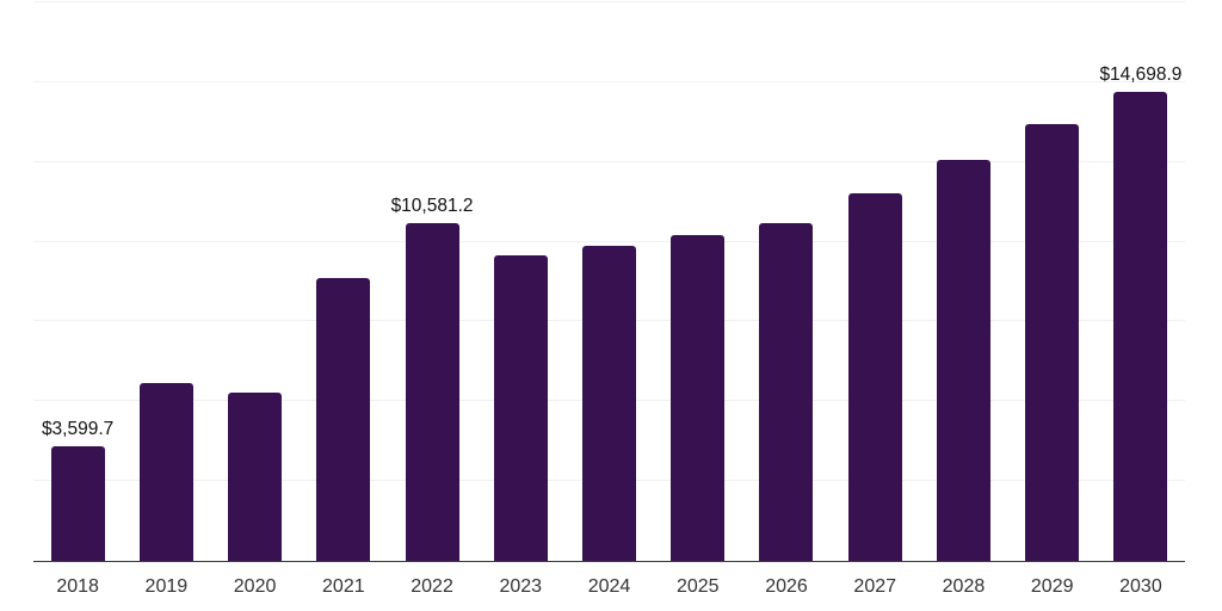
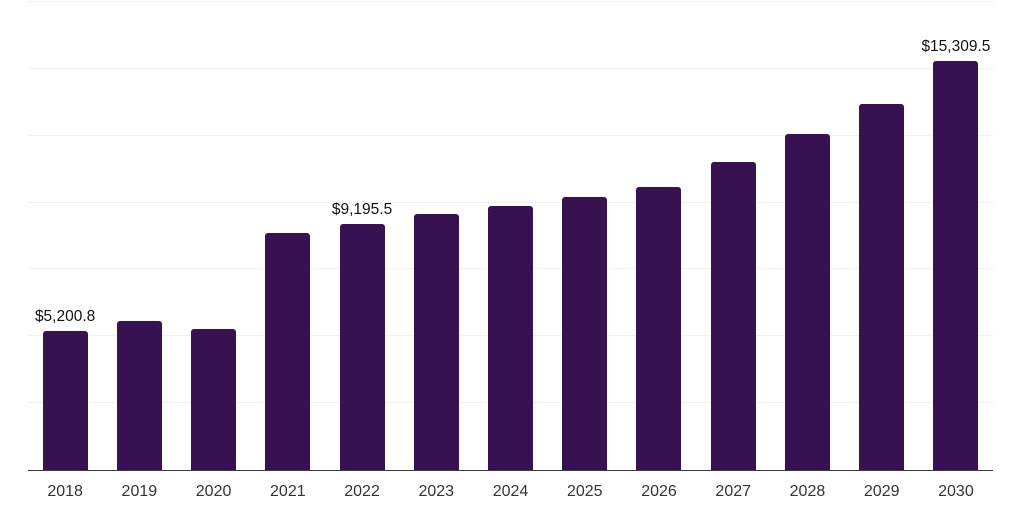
2018: $3,599.7 -> $5,200.8
2022: $10,581.2 -> $9,195.5
2030: $14,698.9 -> $15,309.5
